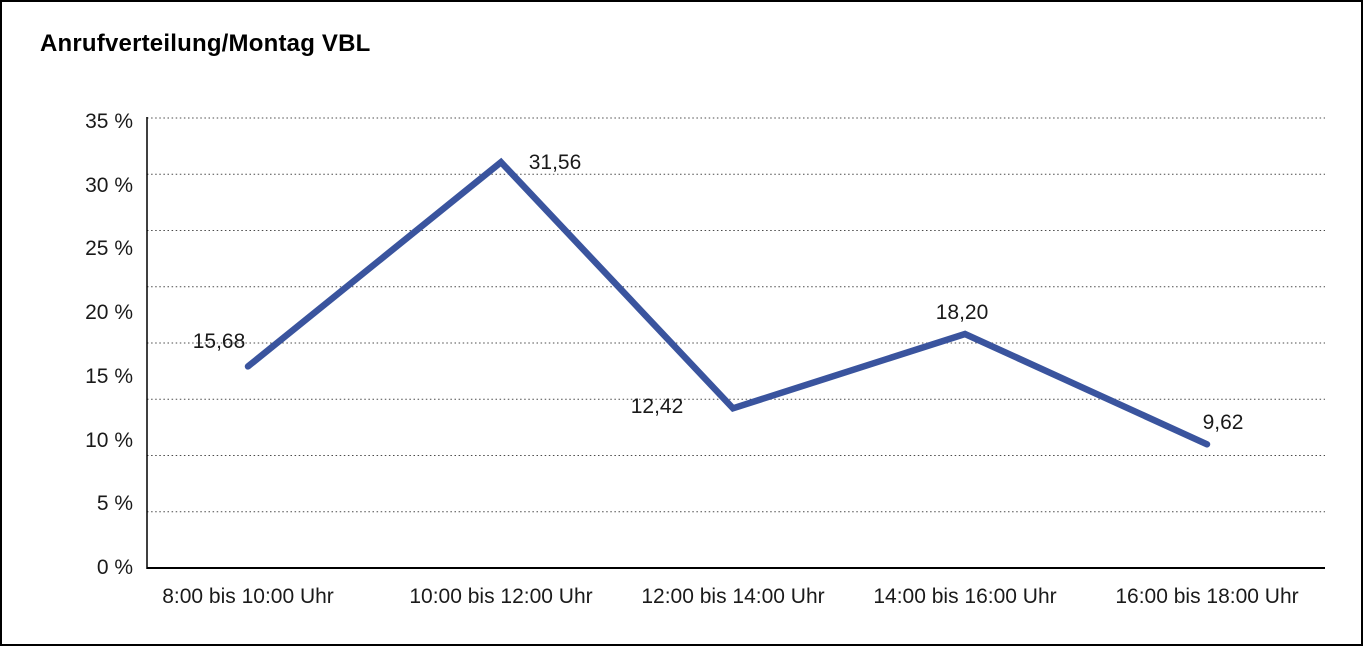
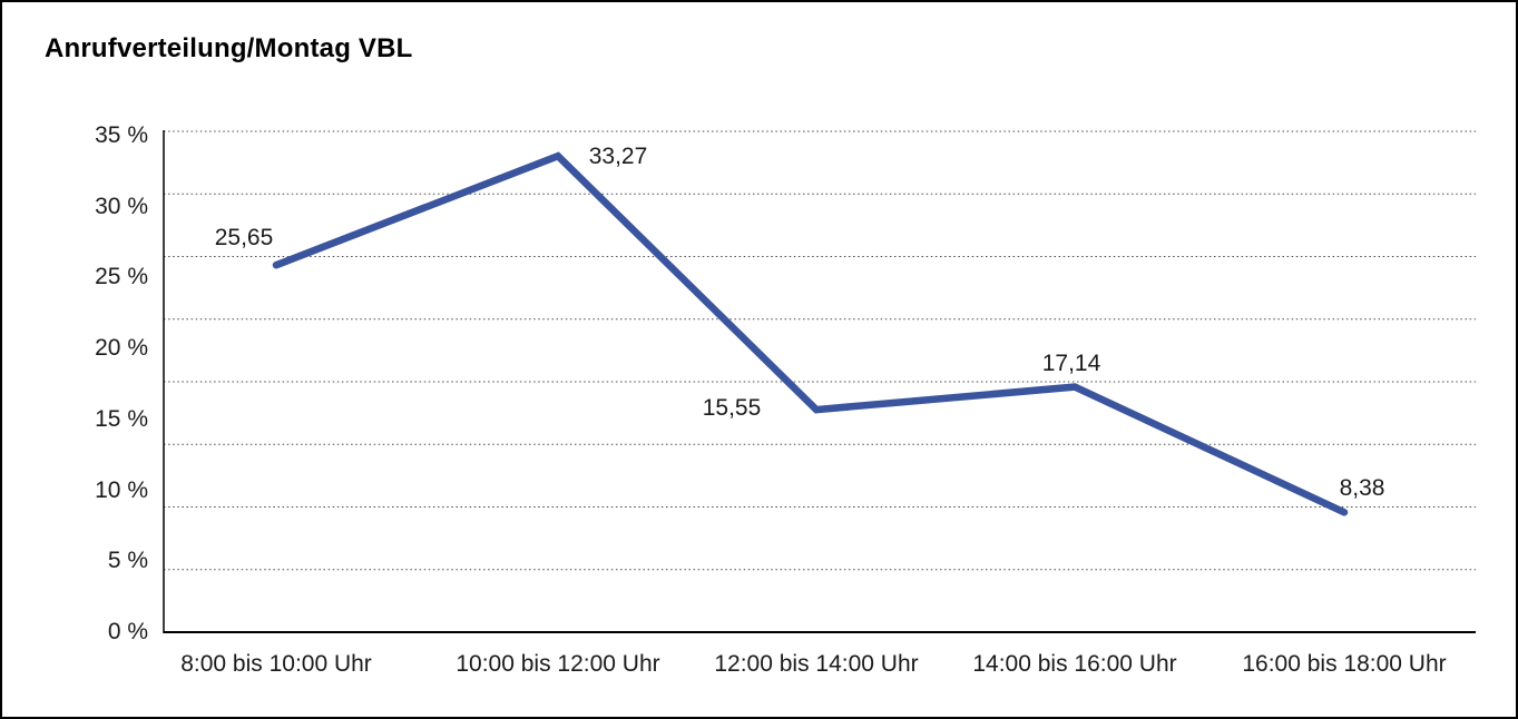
8:00 bis 10:00 Uhr: 15,68 -> 25,65
10:00 bis 12:00 Uhr: 31,56 -> 33,27
12:00 bis 14:00 Uhr: 12,42 -> 15,55
14:00 bis 16:00 Uhr: 18,20 -> 17,14
16:00 bis 18:00 Uhr: 9,62 -> 8,38
